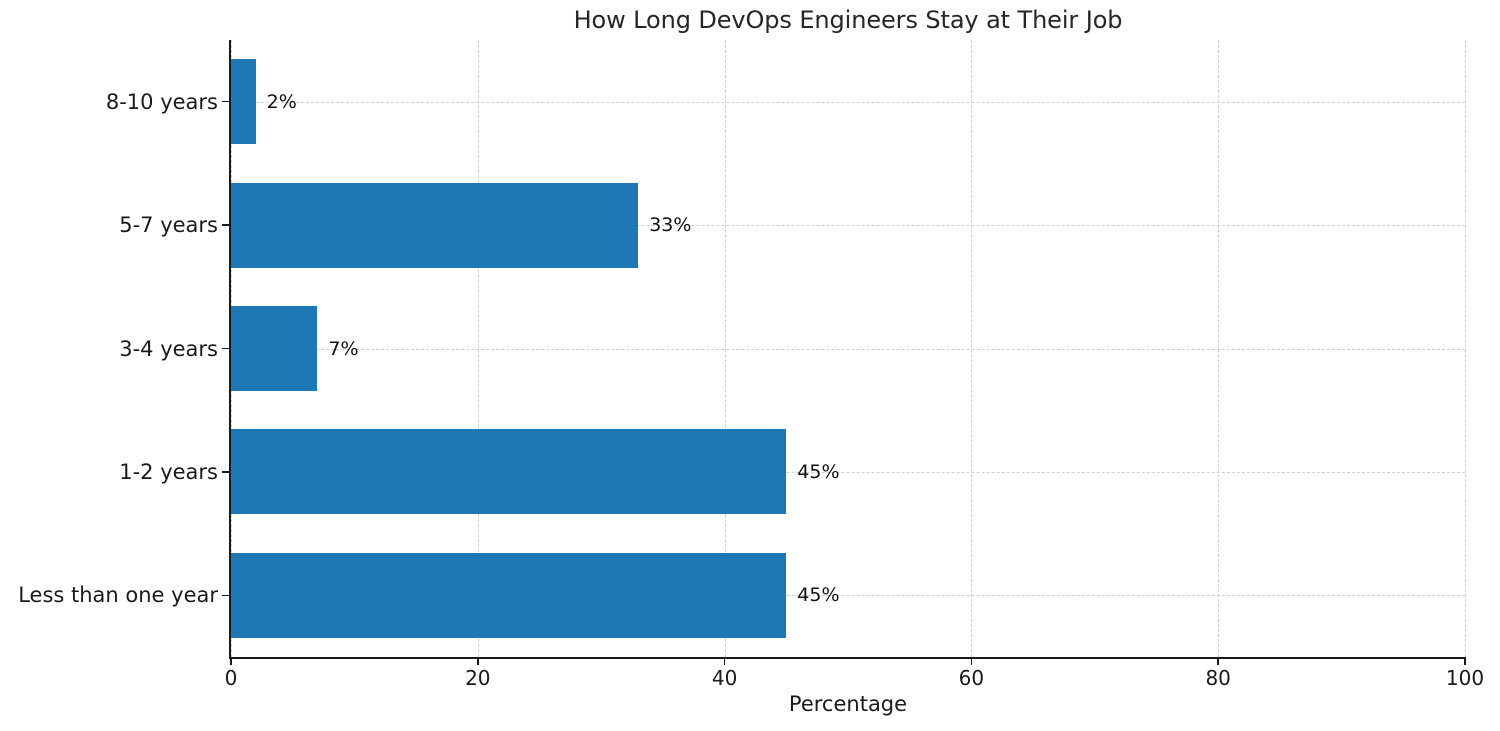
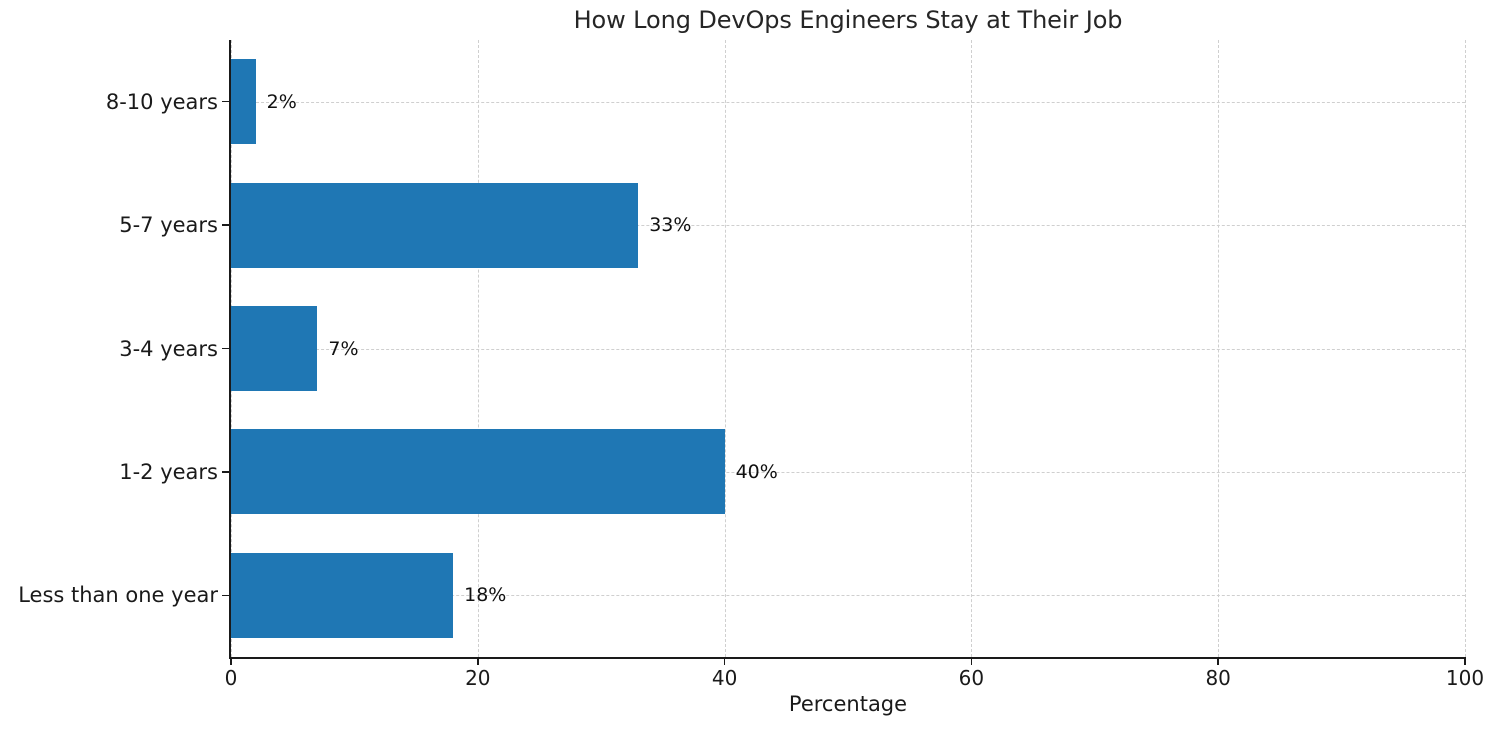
Less than one year: 45% -> 18%
1-2 years: 45% -> 40%
